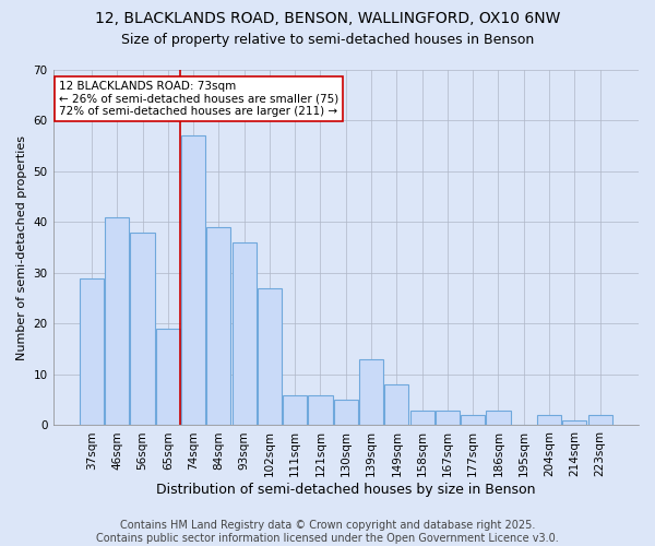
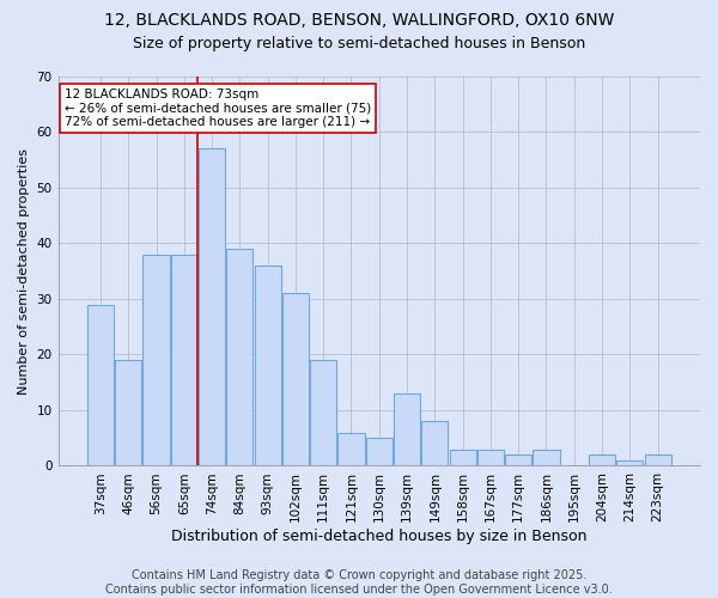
46sqm: 41 -> 19
65sqm: 19 -> 38
102sqm: 27 -> 31
111sqm: 6 -> 19
